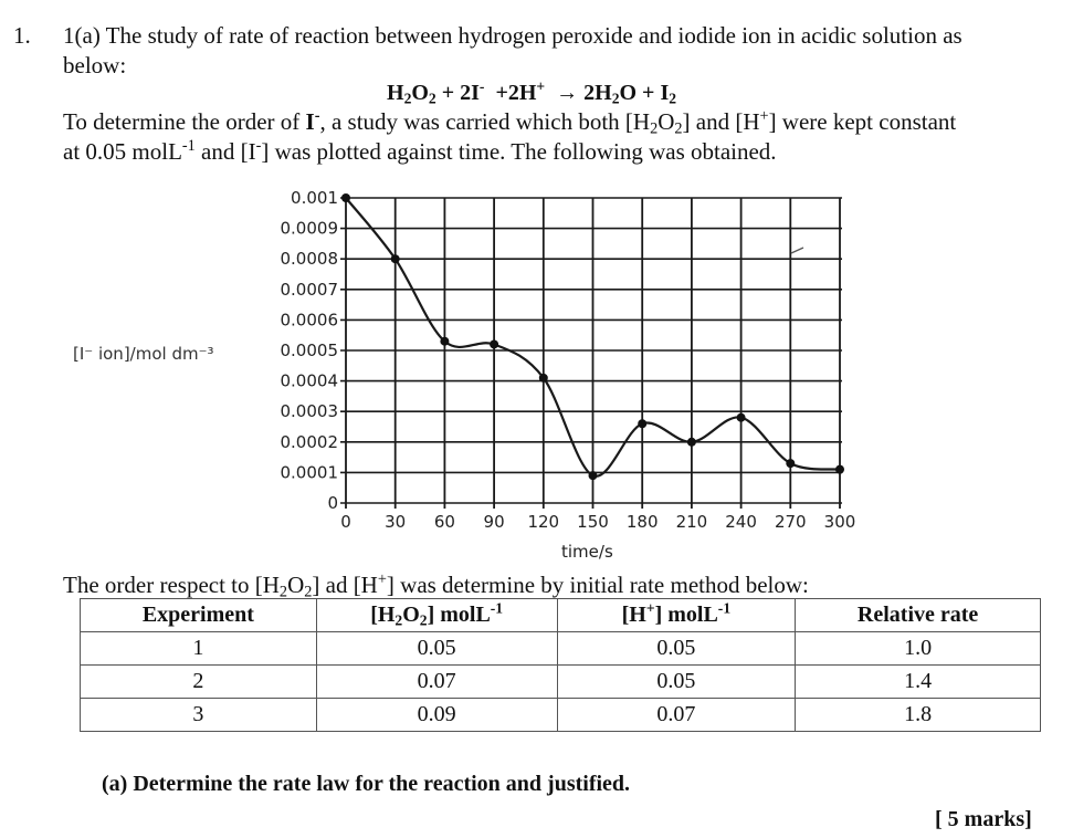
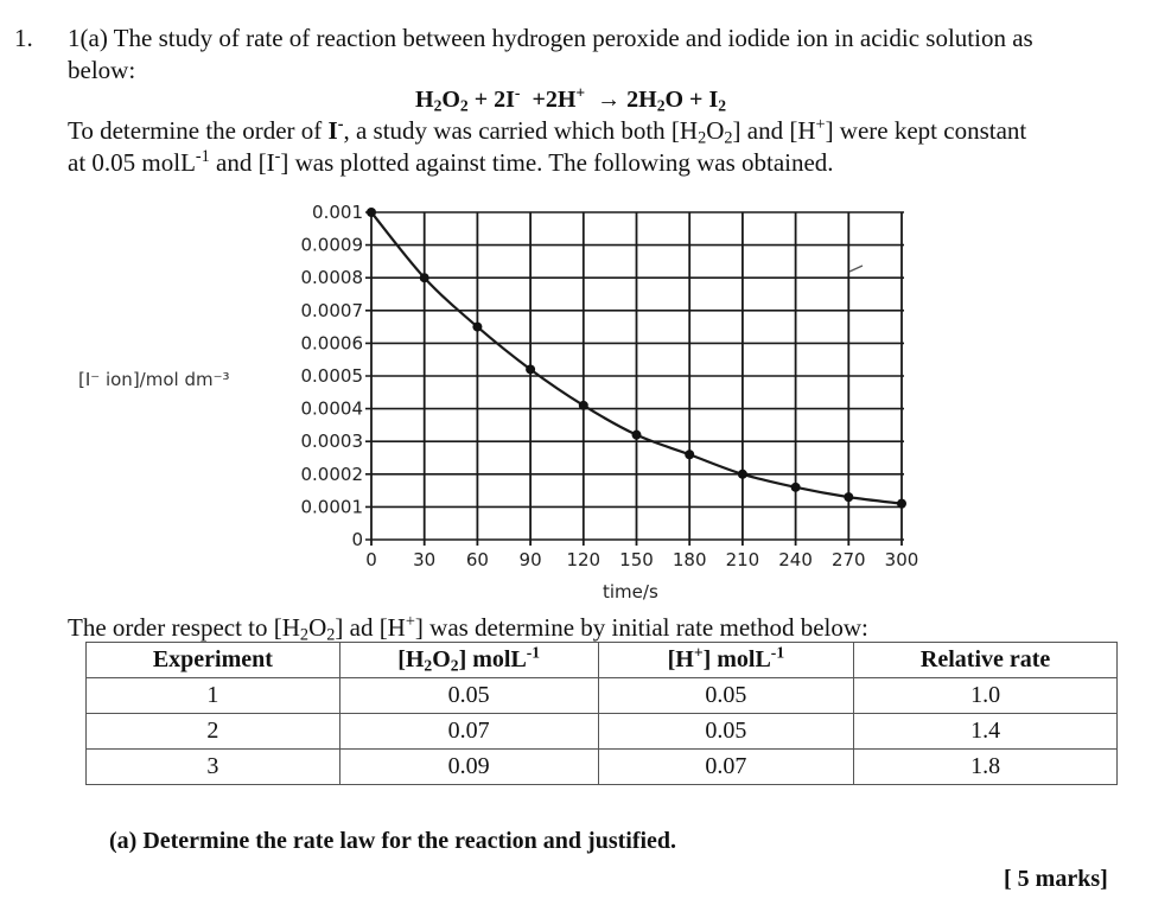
60: 0.00053 -> 0.00065
150: 0.00009 -> 0.00032
240: 0.00028 -> 0.00016
